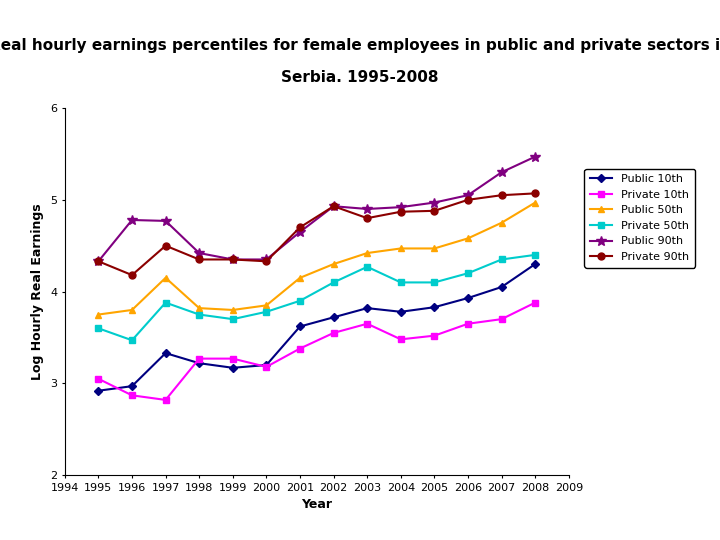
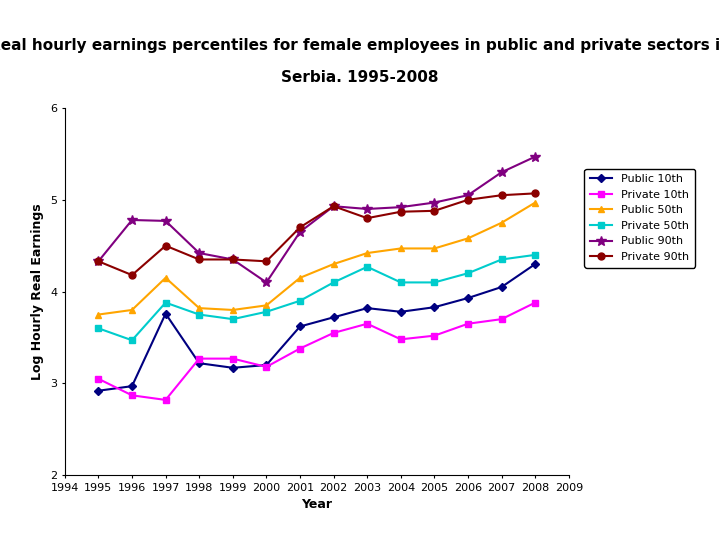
Public 10th/1997: 3.33 -> 3.76
Public 90th/2000: 4.35 -> 4.10
